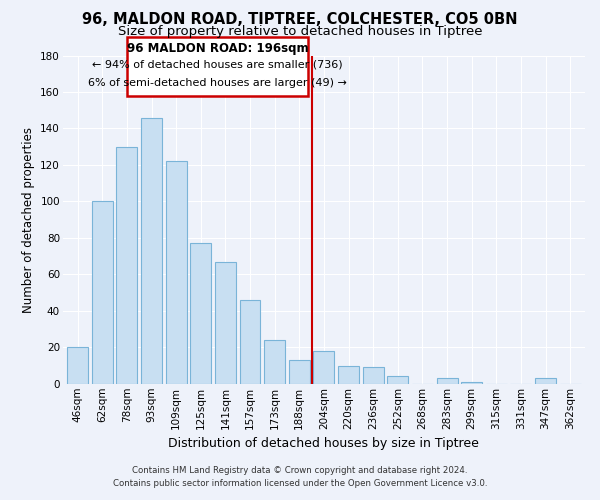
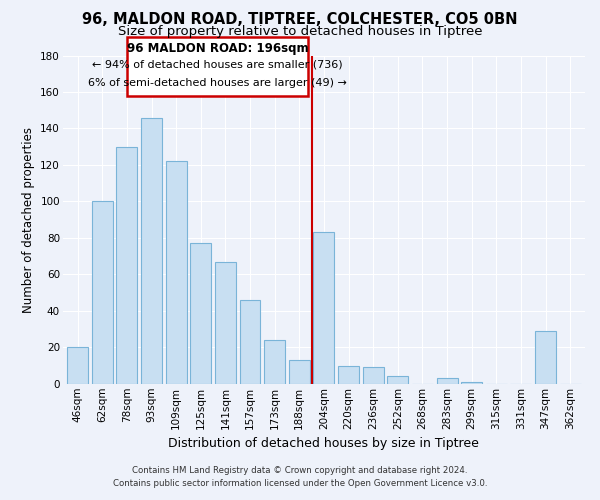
204sqm: 18 -> 83
347sqm: 3 -> 29
